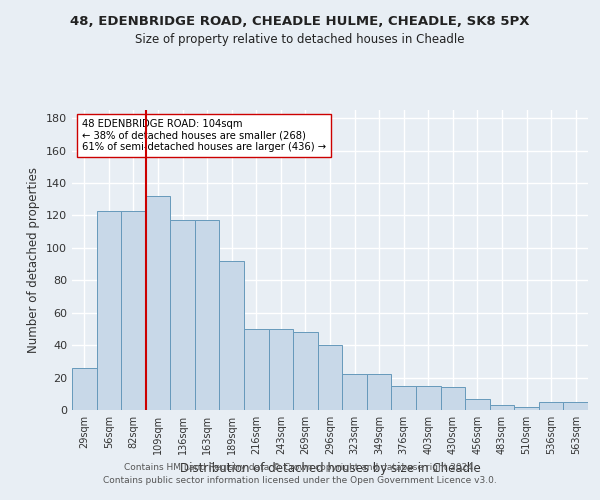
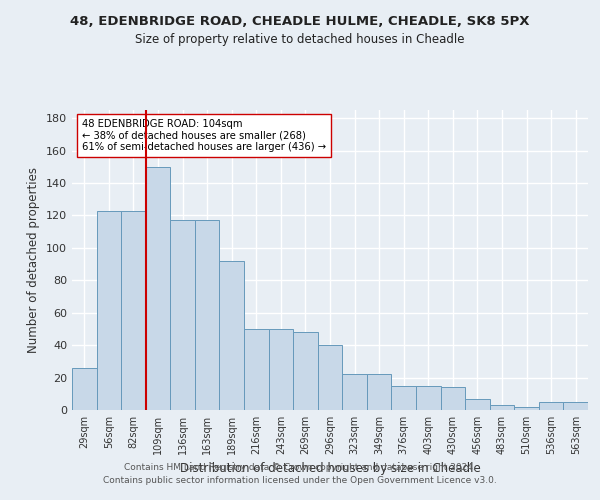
109sqm: 132 -> 150
